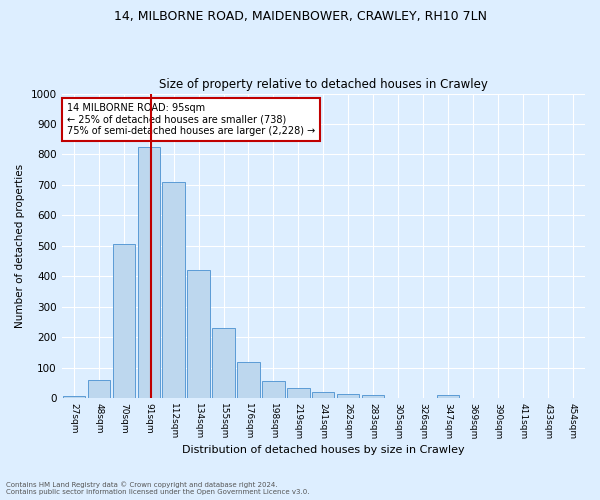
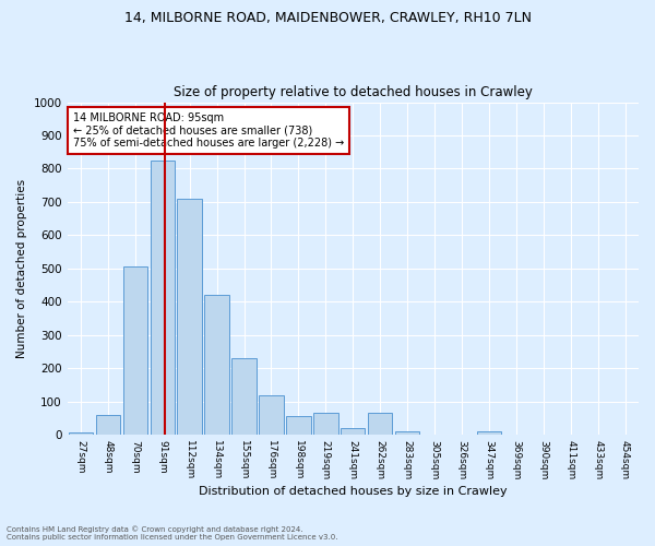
219sqm: 35 -> 65
262sqm: 13 -> 65
